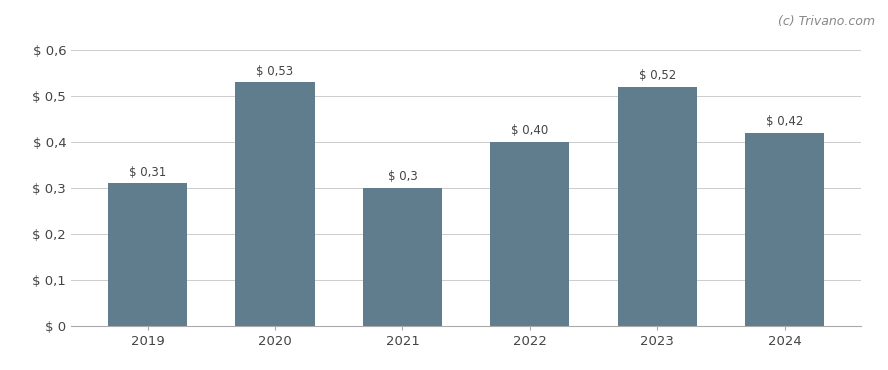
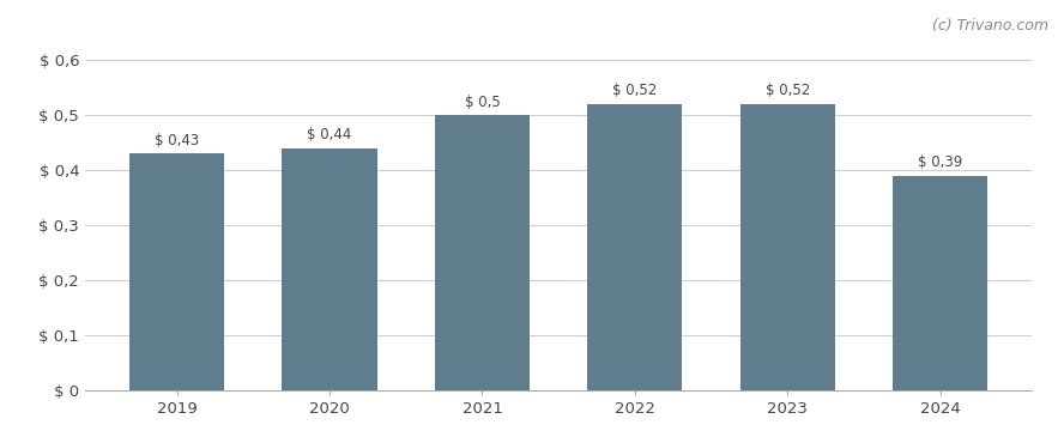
2019: 0,31 -> 0,43
2020: 0,53 -> 0,44
2021: 0,3 -> 0,5
2022: 0,40 -> 0,52
2024: 0,42 -> 0,39
